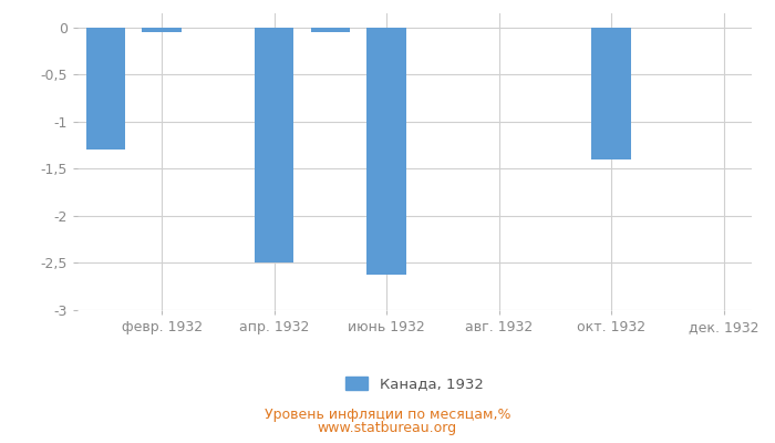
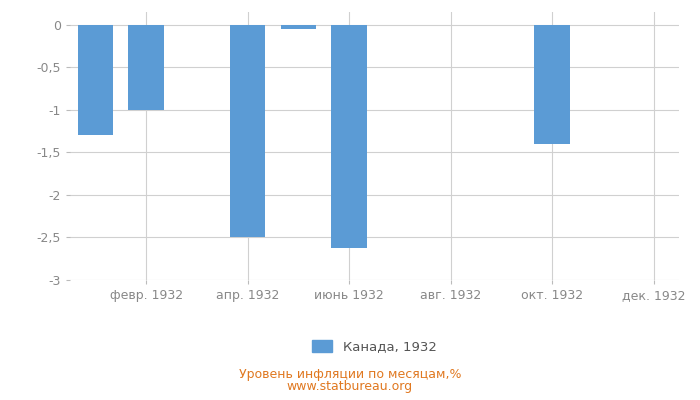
февр. 1932: -0,05 -> -1,00
